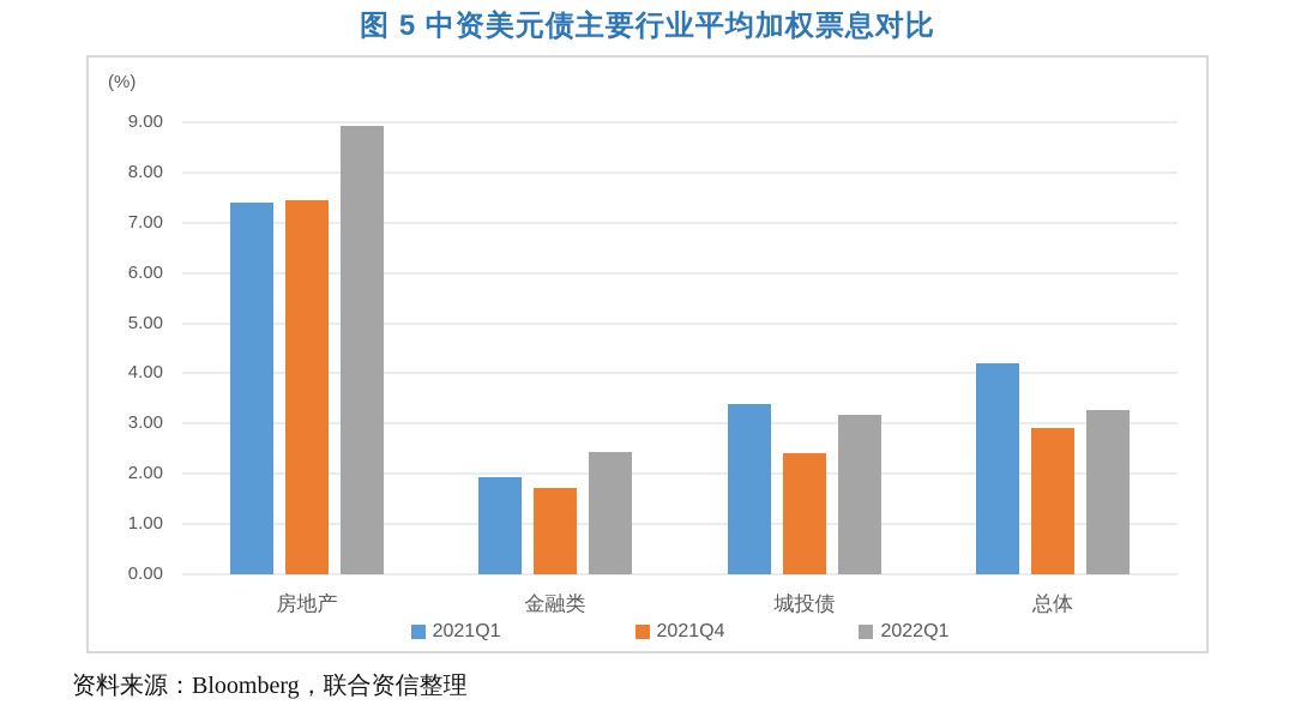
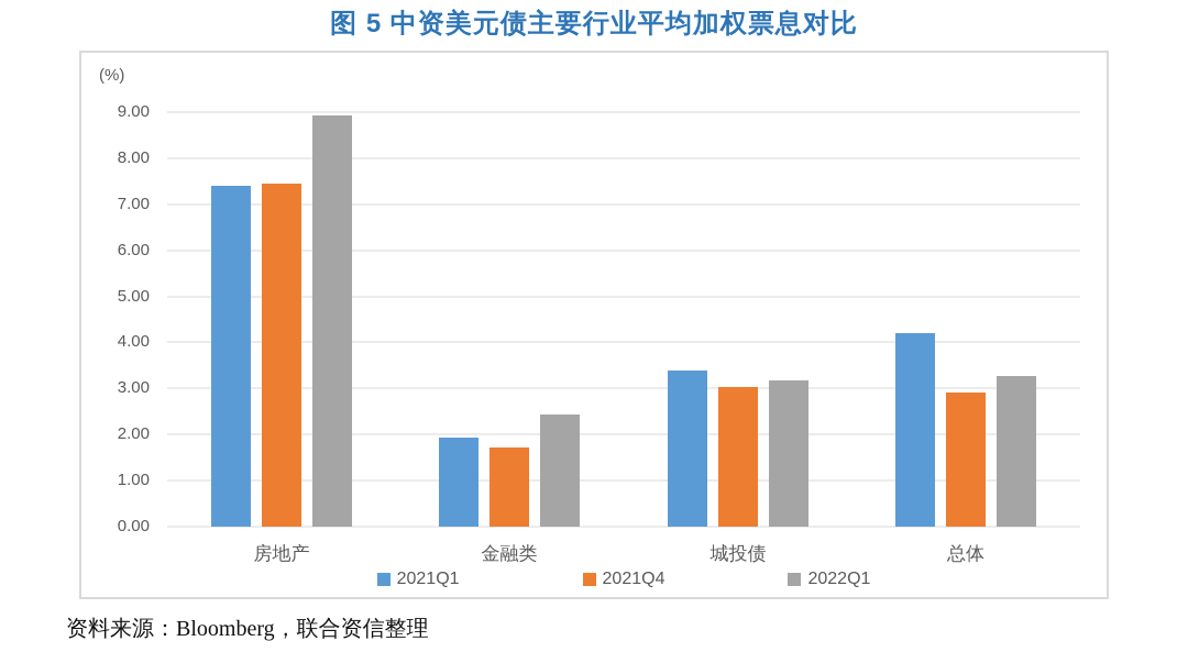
2021Q4/城投债: 2.4 -> 3.0
